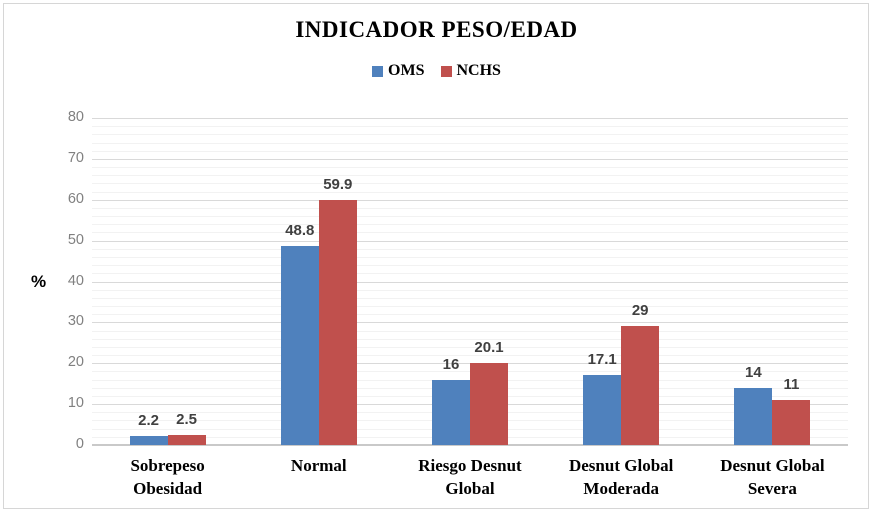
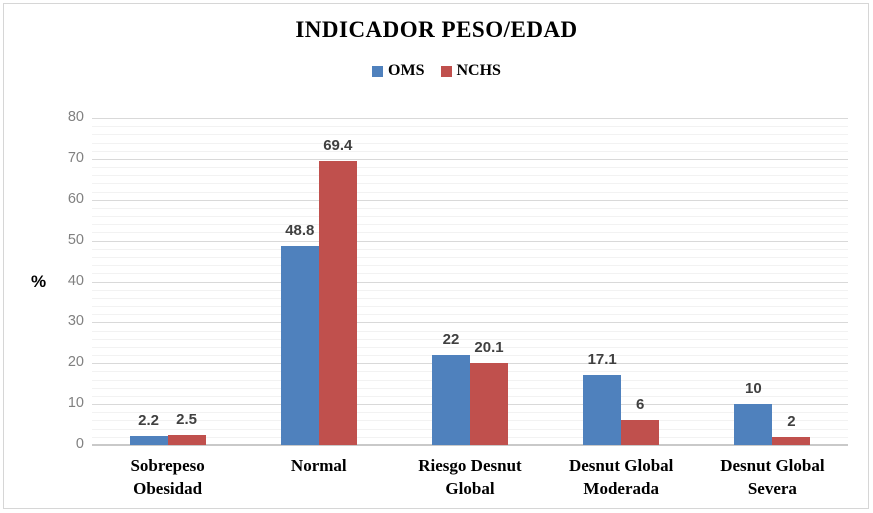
NCHS/Normal: 59.9 -> 69.4
OMS/Riesgo Desnut Global: 16 -> 22
NCHS/Desnut Global Moderada: 29 -> 6
OMS/Desnut Global Severa: 14 -> 10
NCHS/Desnut Global Severa: 11 -> 2
